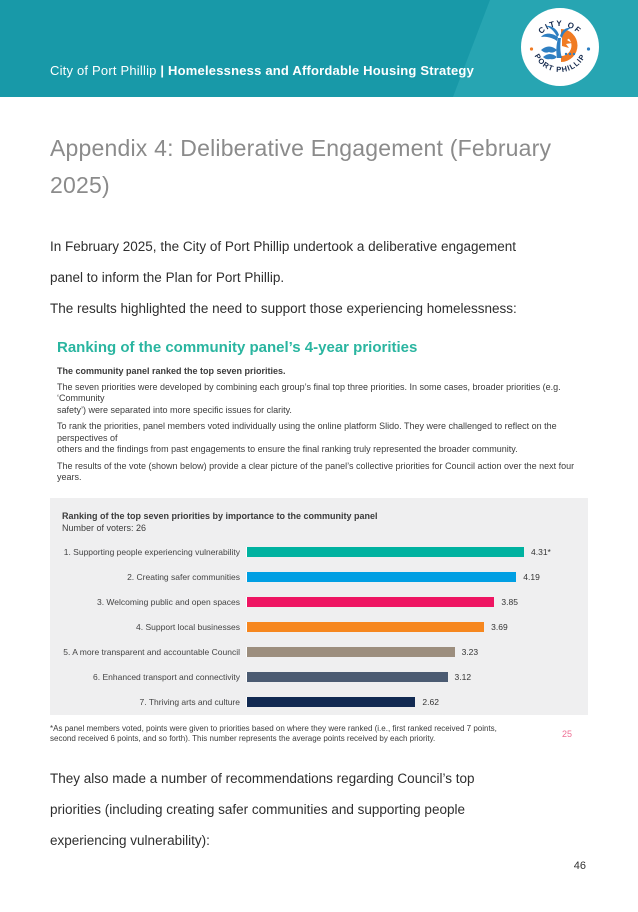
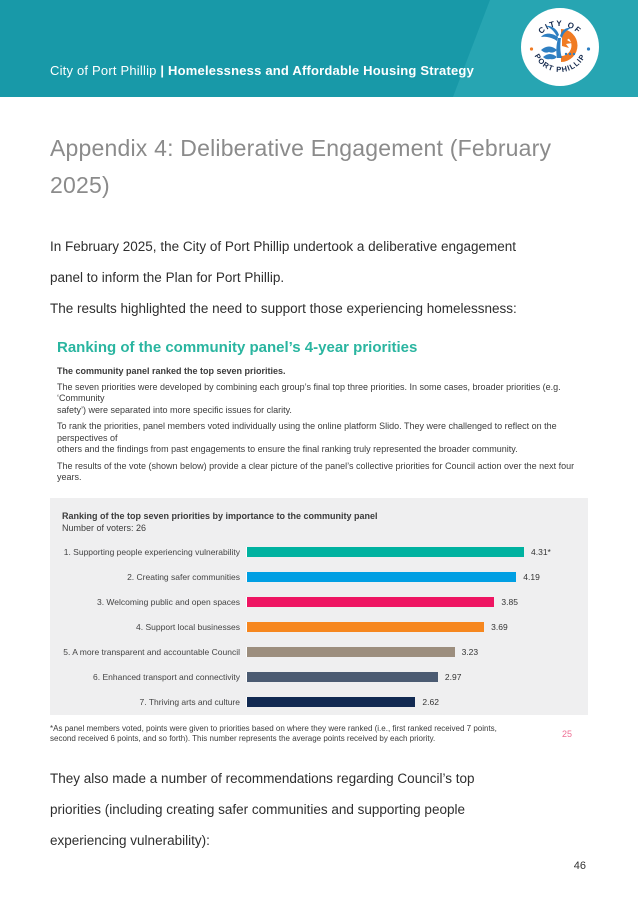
6. Enhanced transport and connectivity: 3.12 -> 2.97
